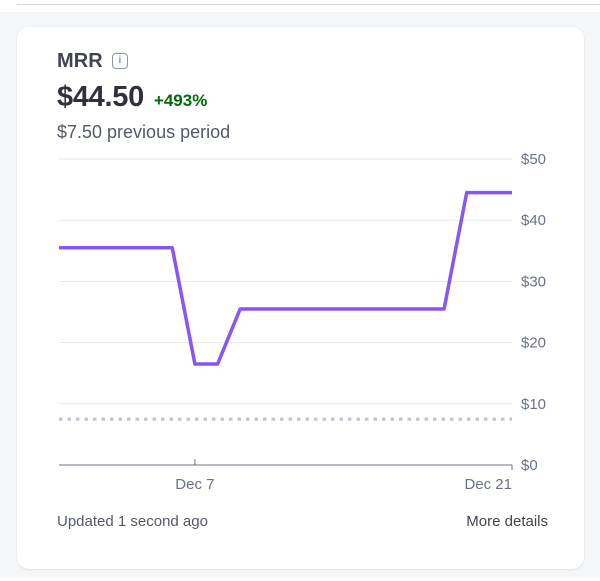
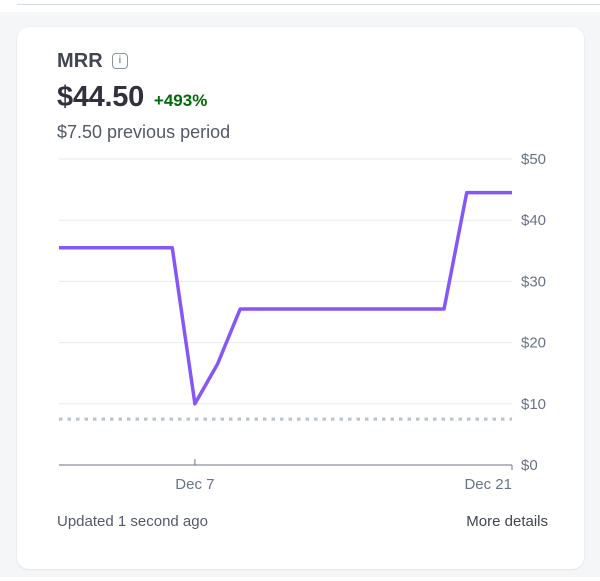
Dec 7: $16 -> $10
